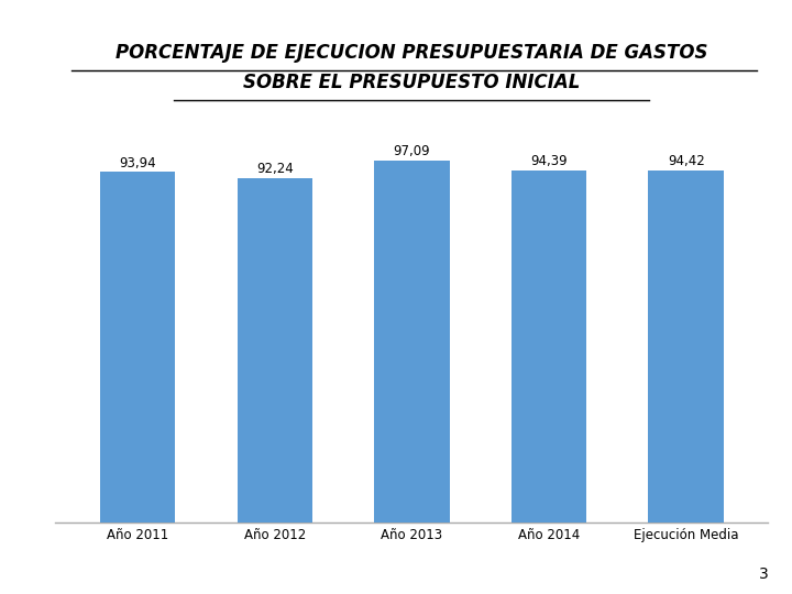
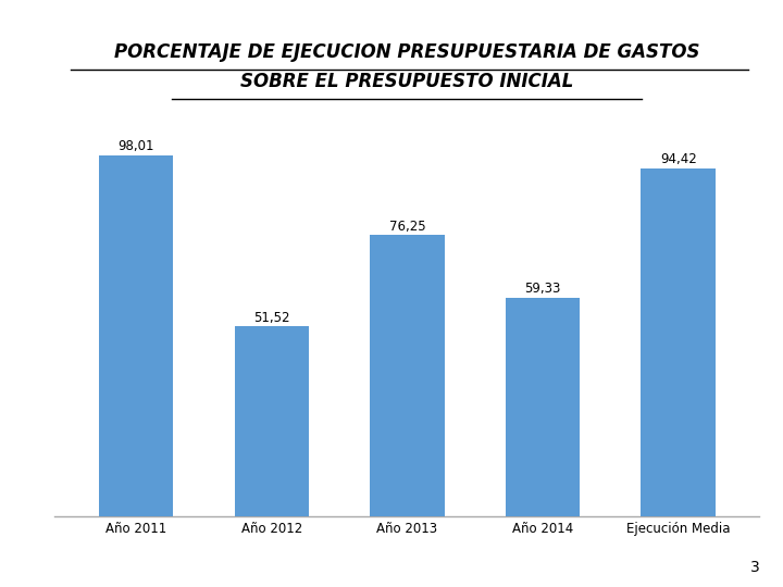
Año 2011: 93,94 -> 98,01
Año 2012: 92,24 -> 51,52
Año 2013: 97,09 -> 76,25
Año 2014: 94,39 -> 59,33
